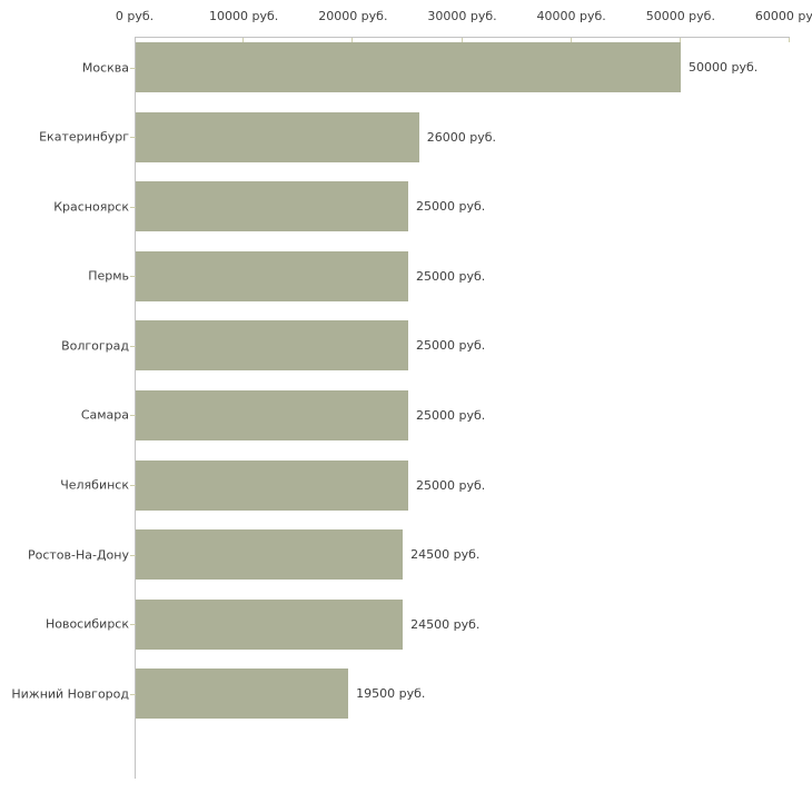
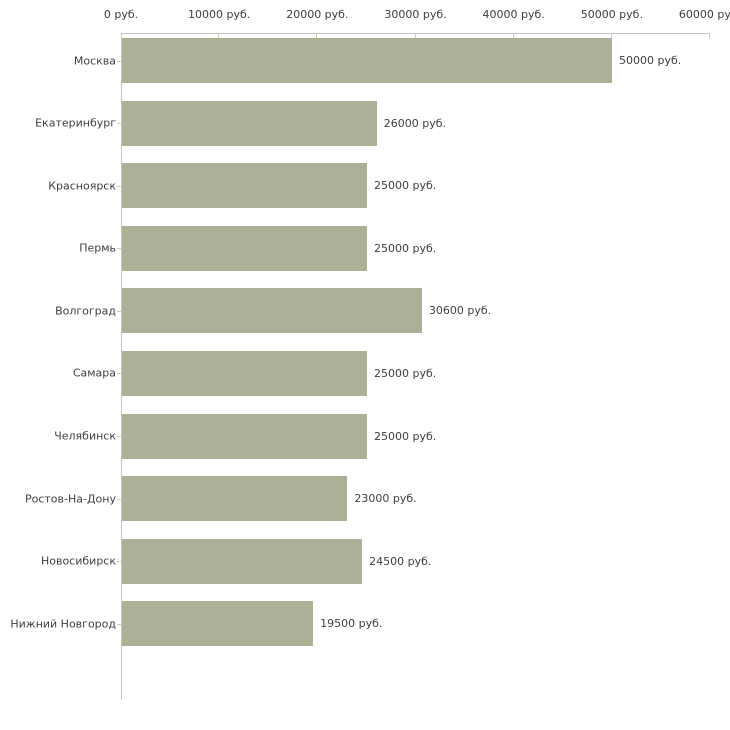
Волгоград: 25000 -> 30600
Ростов-На-Дону: 24500 -> 23000
